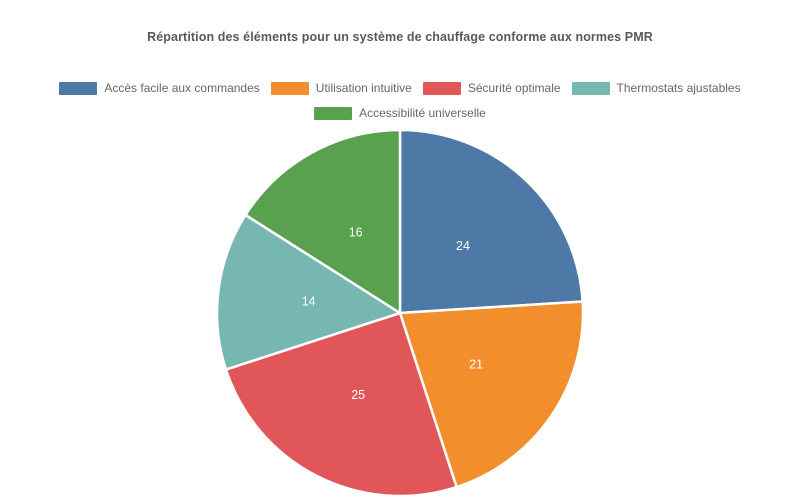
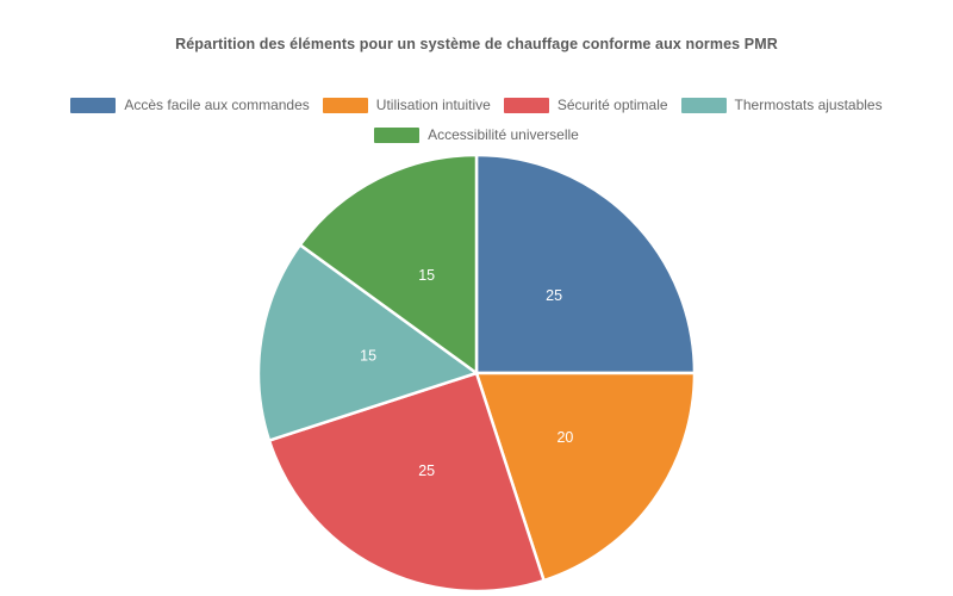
Accès facile aux commandes: 24 -> 25
Utilisation intuitive: 21 -> 20
Thermostats ajustables: 14 -> 15
Accessibilité universelle: 16 -> 15
